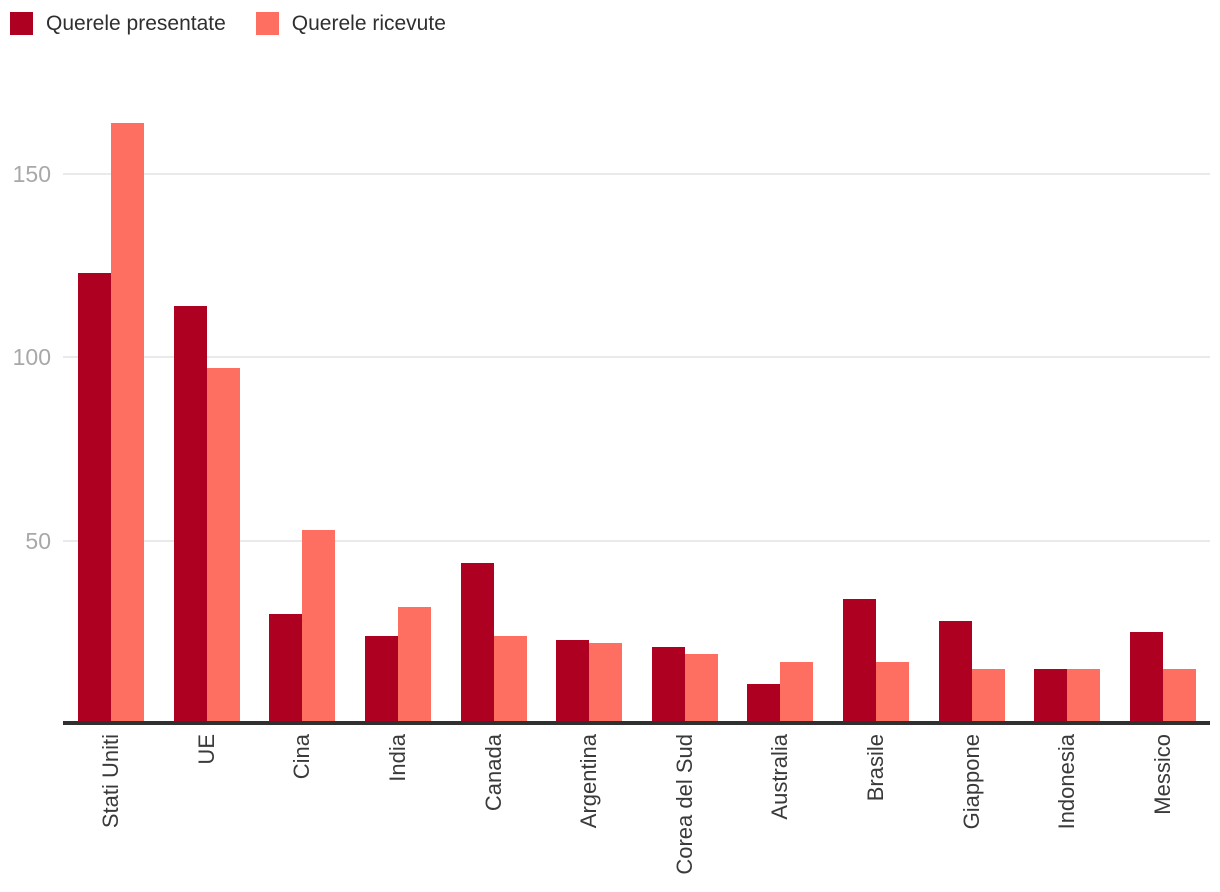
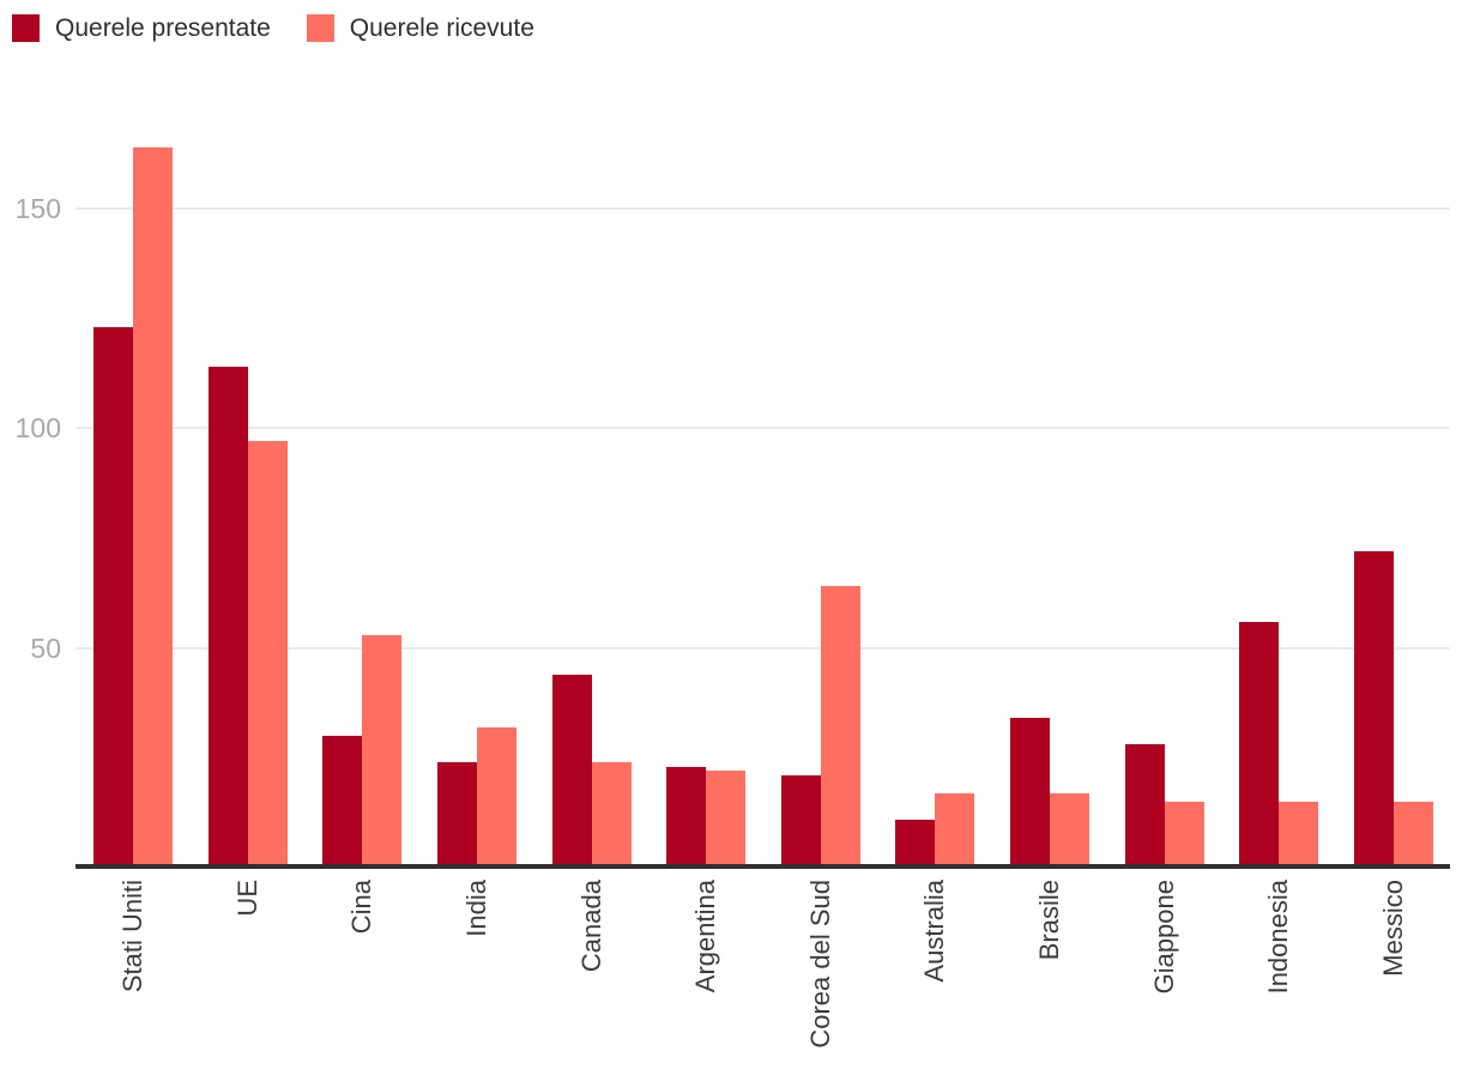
Querele ricevute/Corea del Sud: 19 -> 64
Querele presentate/Indonesia: 15 -> 56
Querele presentate/Messico: 25 -> 72
